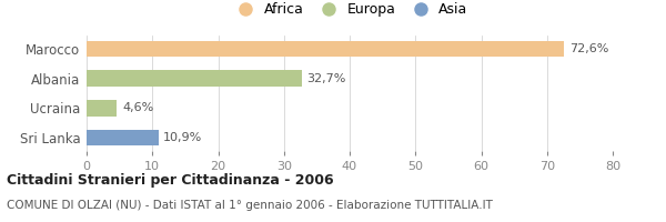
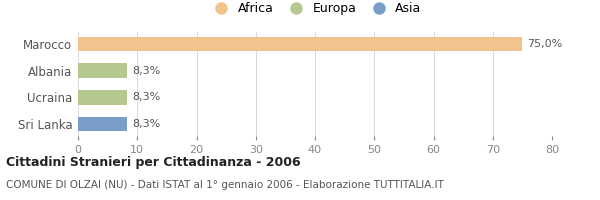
Marocco: 72,6% -> 75,0%
Albania: 32,7% -> 8,3%
Ucraina: 4,6% -> 8,3%
Sri Lanka: 10,9% -> 8,3%
